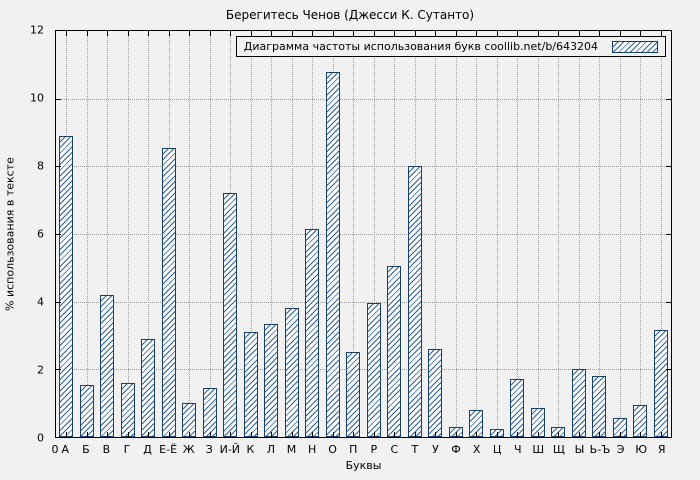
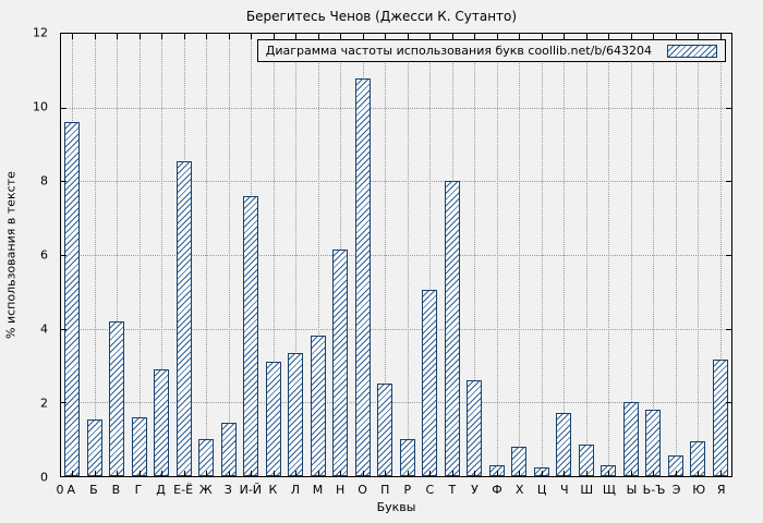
А: 8.9 -> 9.6
И-Й: 7.2 -> 7.6
Р: 4.0 -> 1.0
